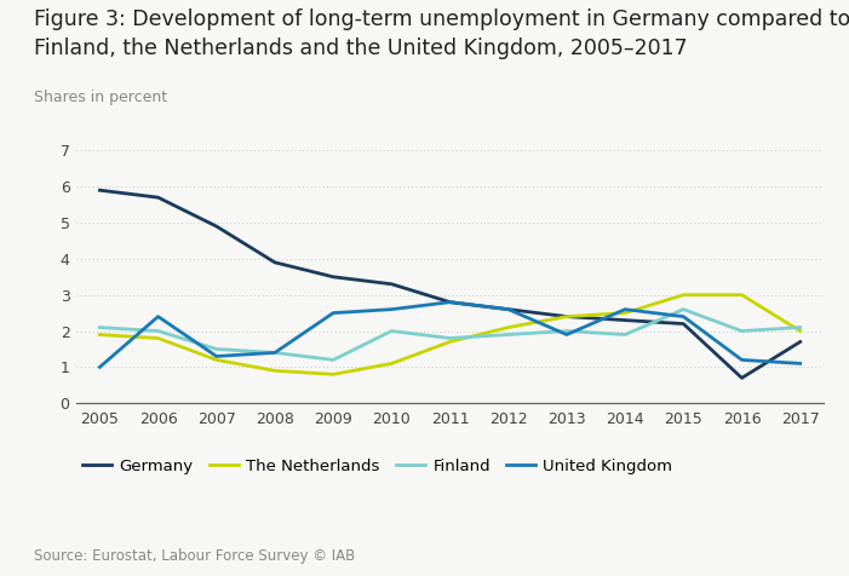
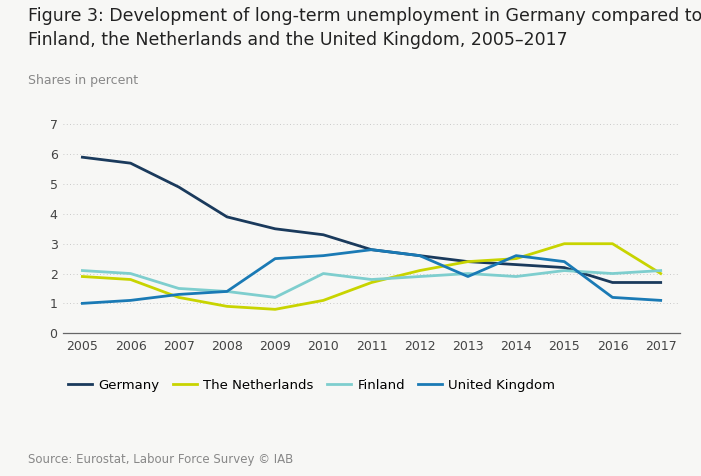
United Kingdom/2006: 2.4 -> 1.1
Finland/2015: 2.6 -> 2.1
Germany/2016: 0.7 -> 1.7
